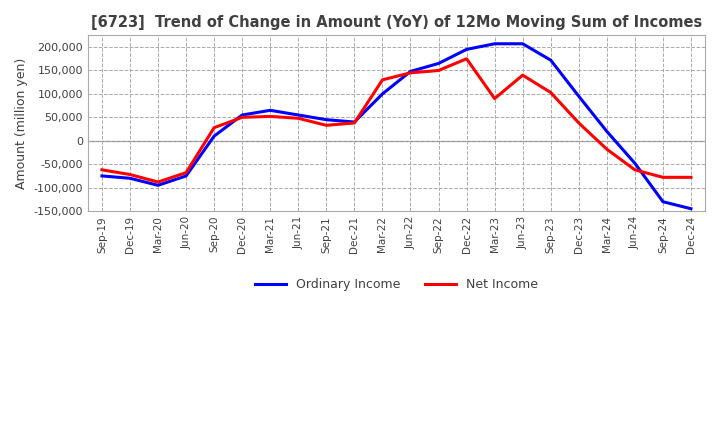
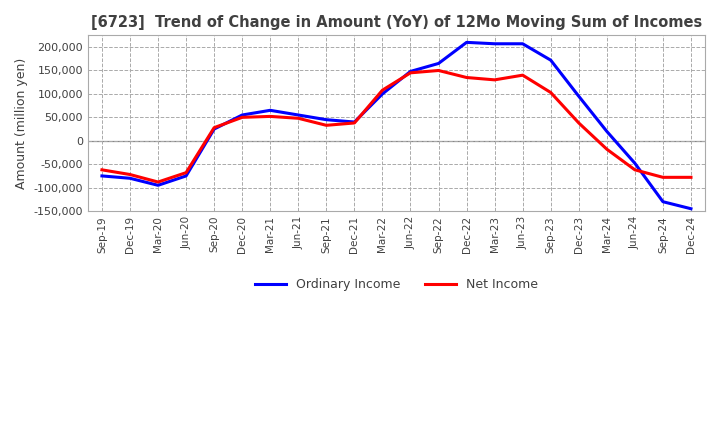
Ordinary Income/Sep-20: 10,000 -> 25,000
Net Income/Mar-22: 130,000 -> 108,000
Ordinary Income/Dec-22: 195,000 -> 210,000
Net Income/Dec-22: 175,000 -> 135,000
Net Income/Mar-23: 90,000 -> 130,000
